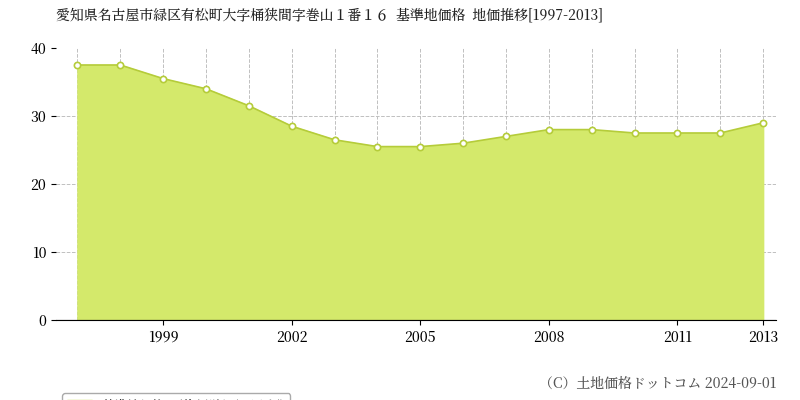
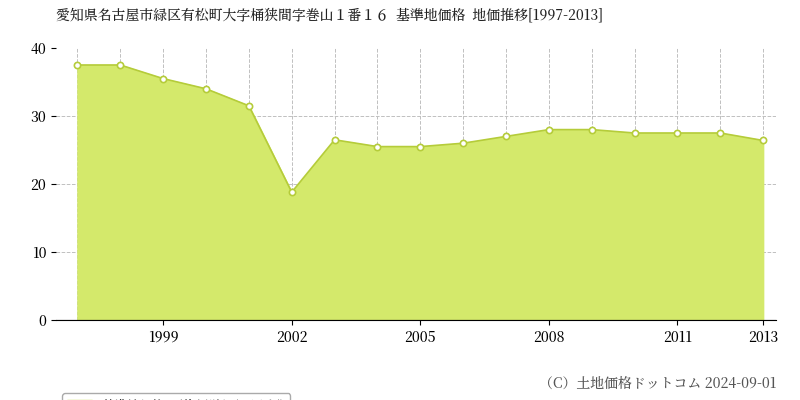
2002: 28.5 -> 18.8
2013: 29.0 -> 26.4
